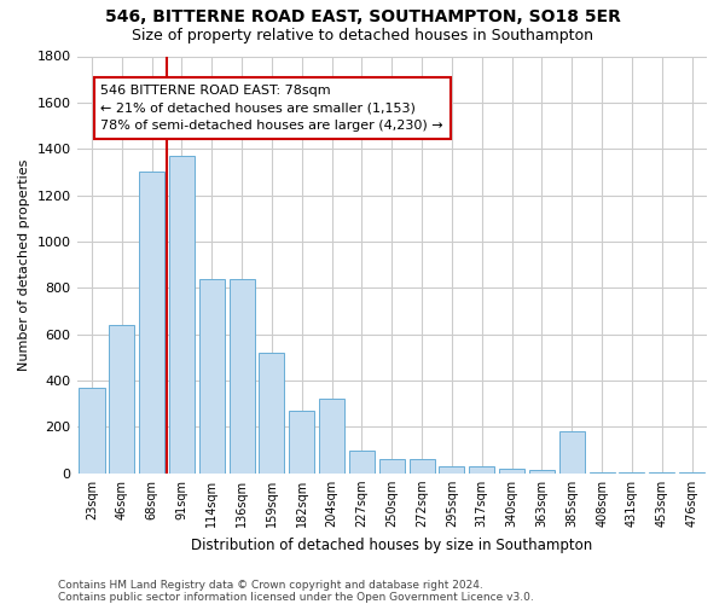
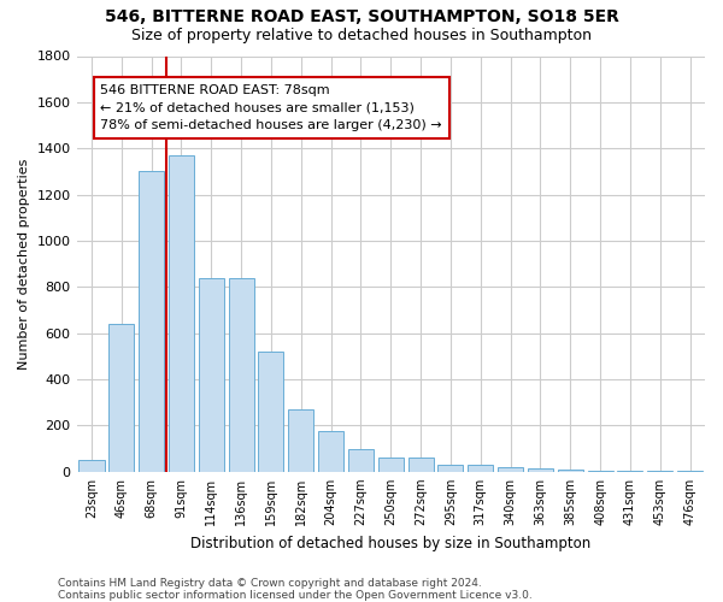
23sqm: 370 -> 50
204sqm: 320 -> 180
385sqm: 180 -> 10
